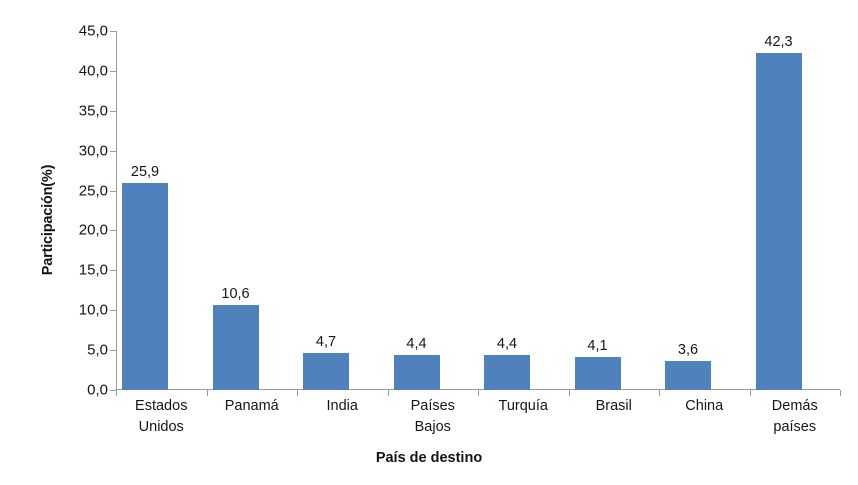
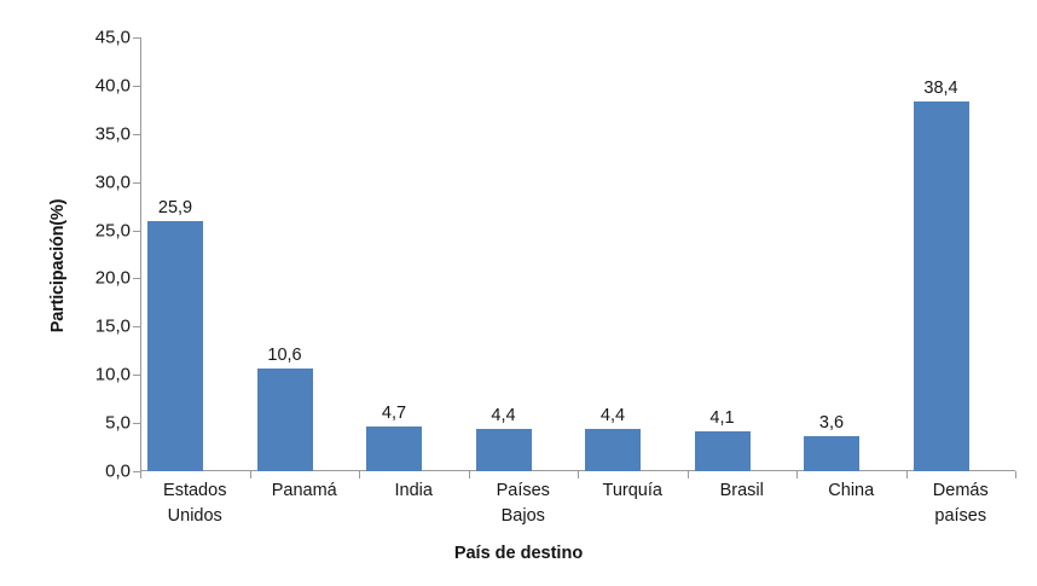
Demás países: 42,3 -> 38,4
